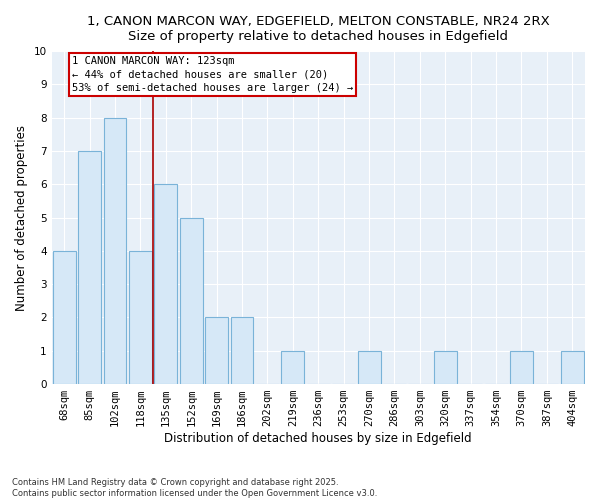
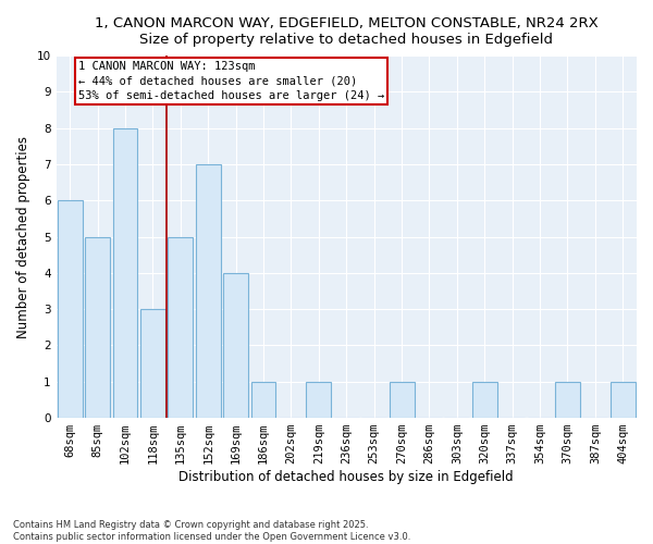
68sqm: 4 -> 6
85sqm: 7 -> 5
118sqm: 4 -> 3
135sqm: 6 -> 5
152sqm: 5 -> 7
169sqm: 2 -> 4
186sqm: 2 -> 1
